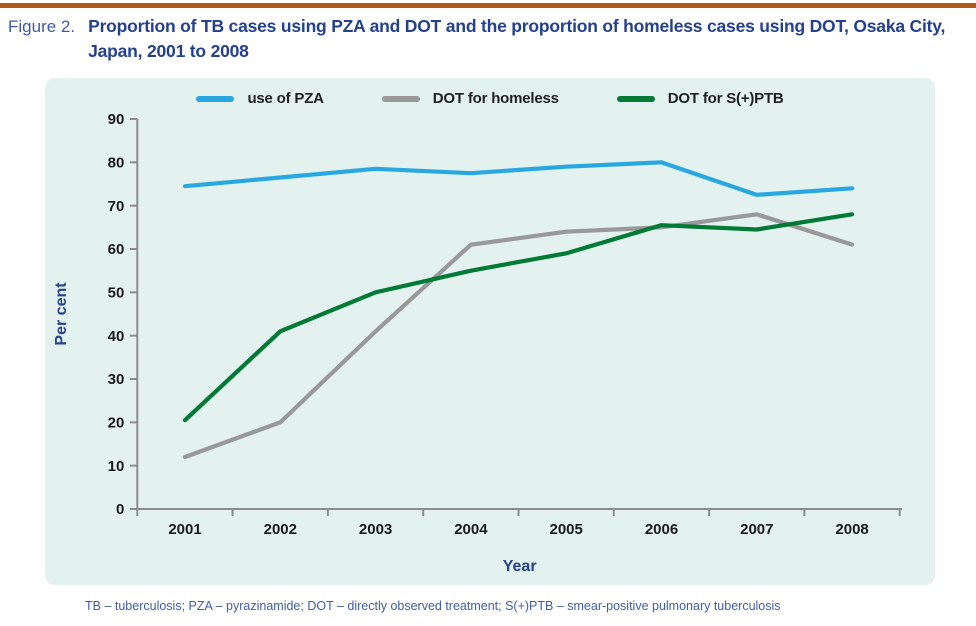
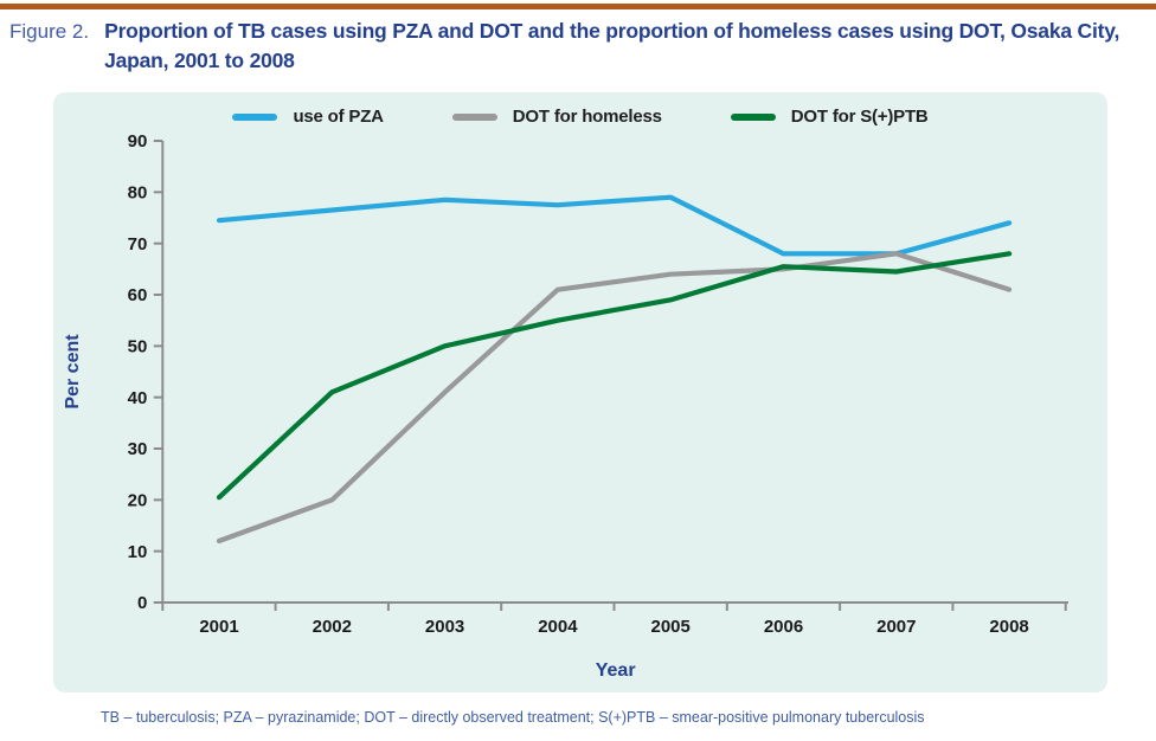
use of PZA/2006: 80 -> 68
use of PZA/2007: 72 -> 68
